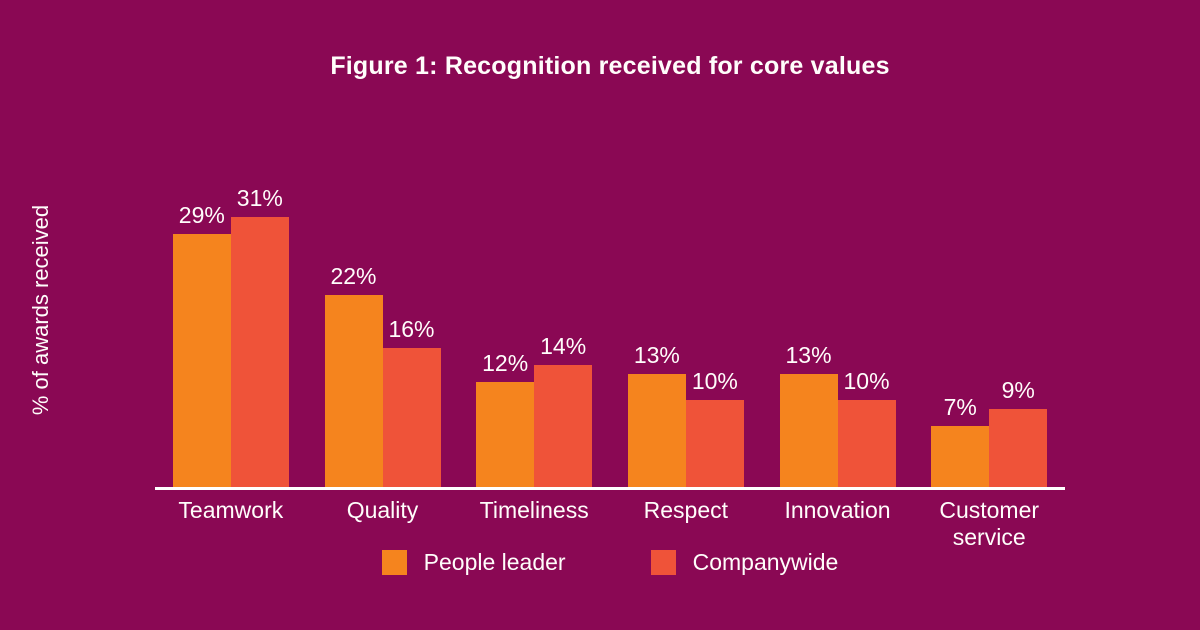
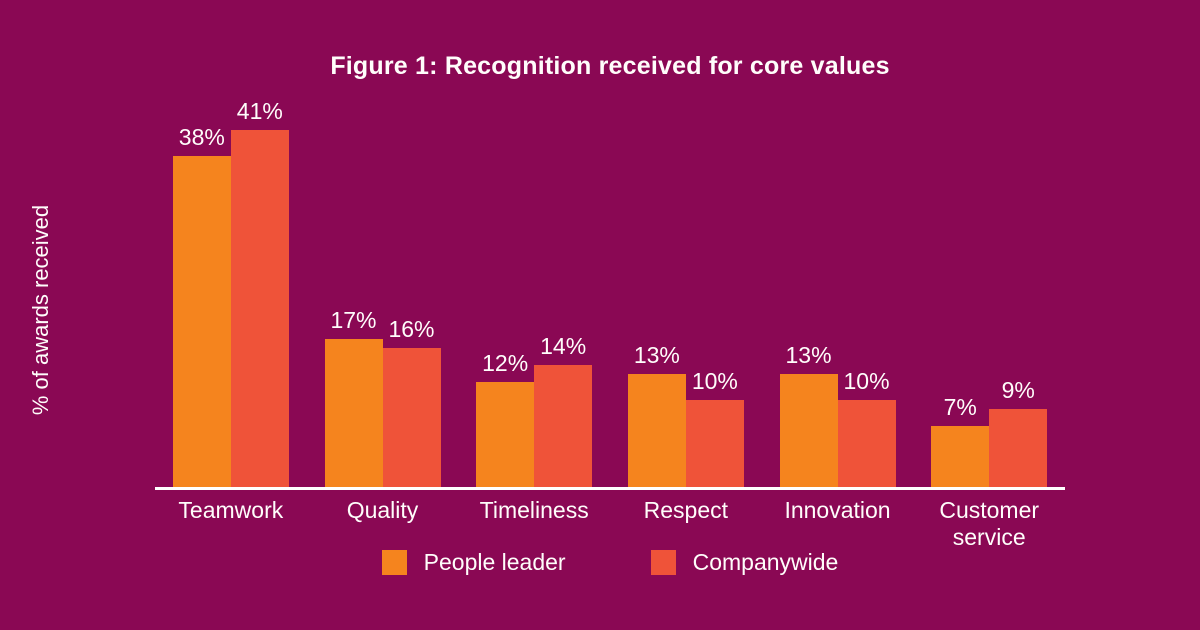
People leader/Teamwork: 29% -> 38%
Companywide/Teamwork: 31% -> 41%
People leader/Quality: 22% -> 17%
